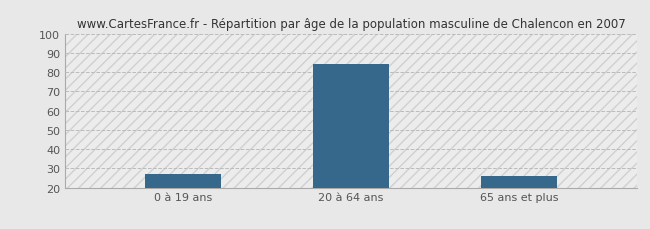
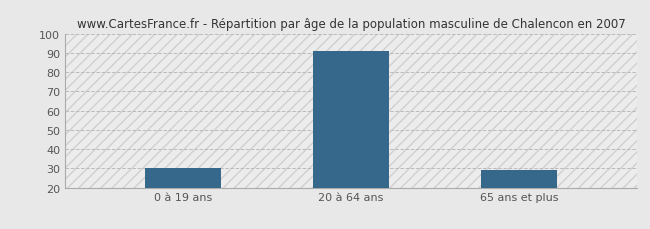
0 à 19 ans: 27 -> 30
20 à 64 ans: 84 -> 91
65 ans et plus: 26 -> 29
